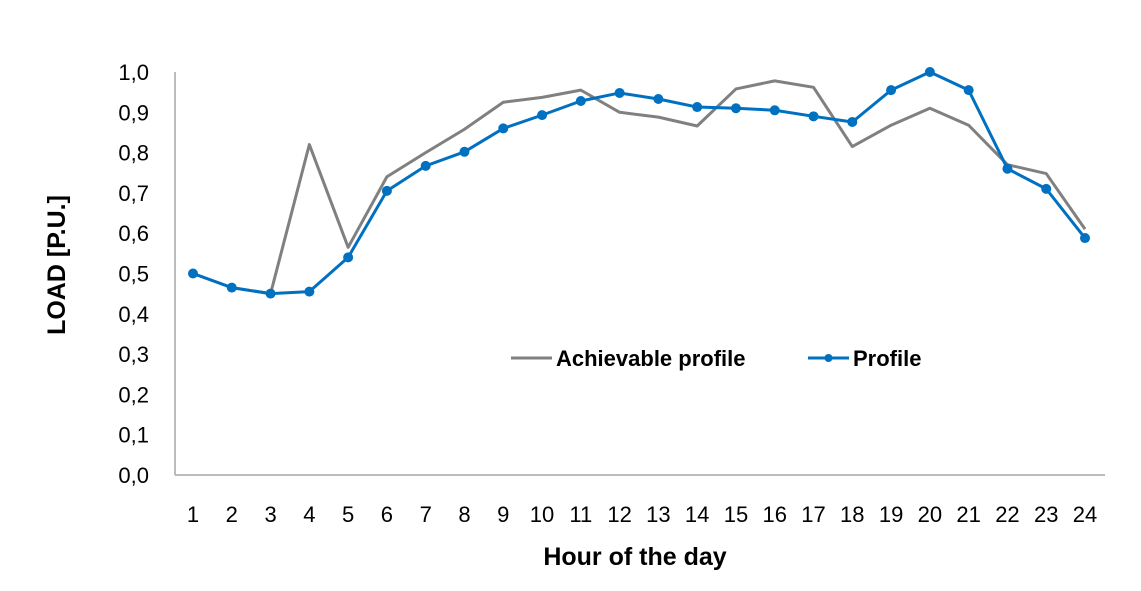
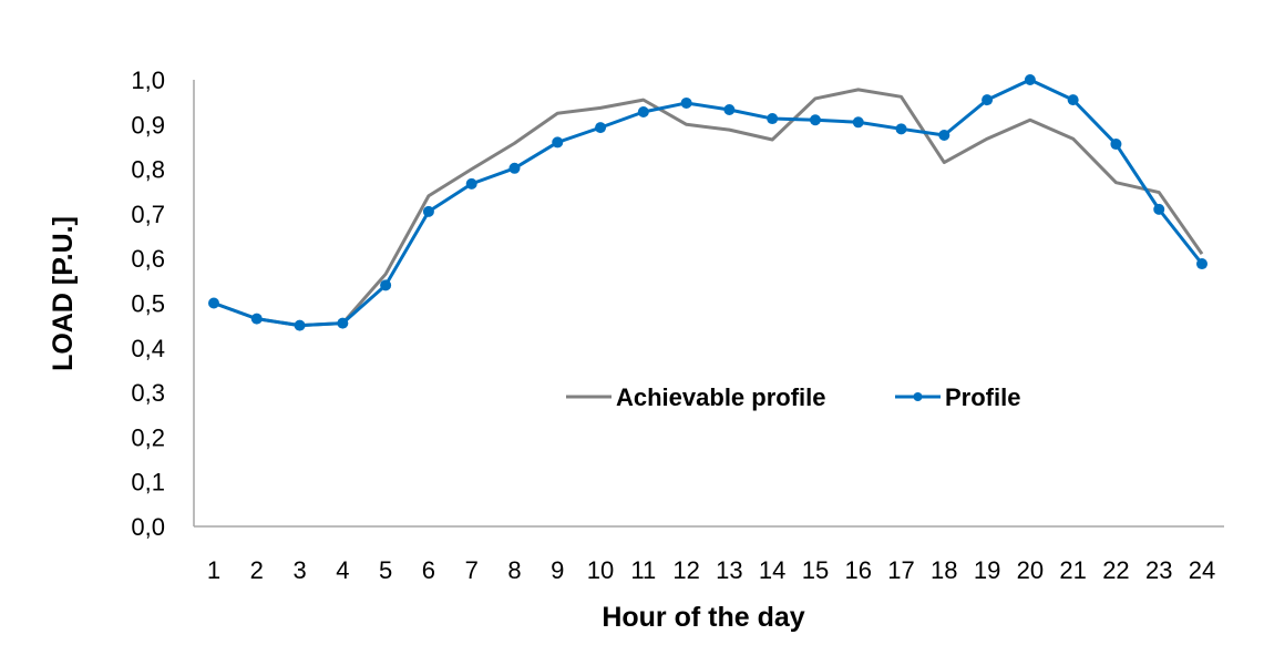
Achievable profile/4: 0,82 -> 0,46
Profile/22: 0,76 -> 0,86
